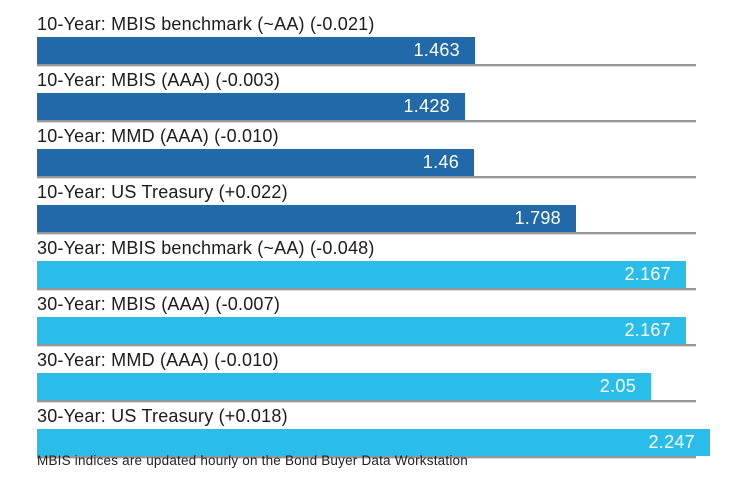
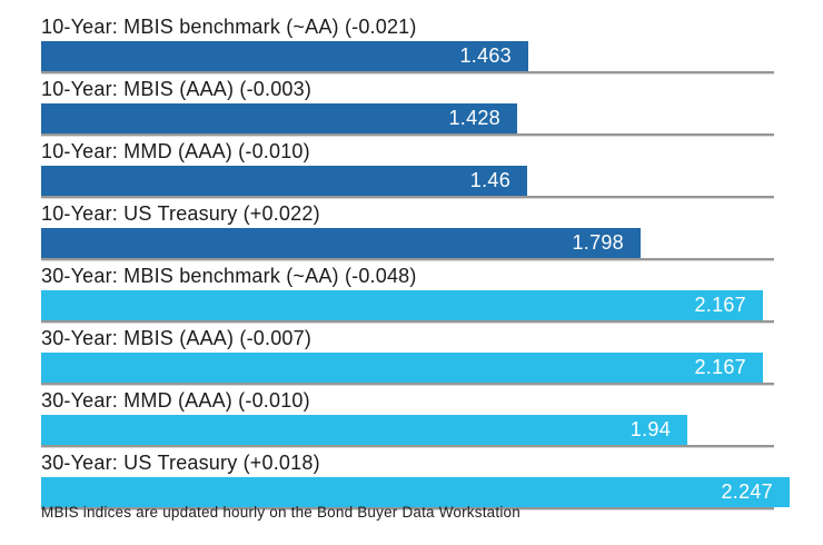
30-Year: MMD (AAA) (-0.010): 2.05 -> 1.94
